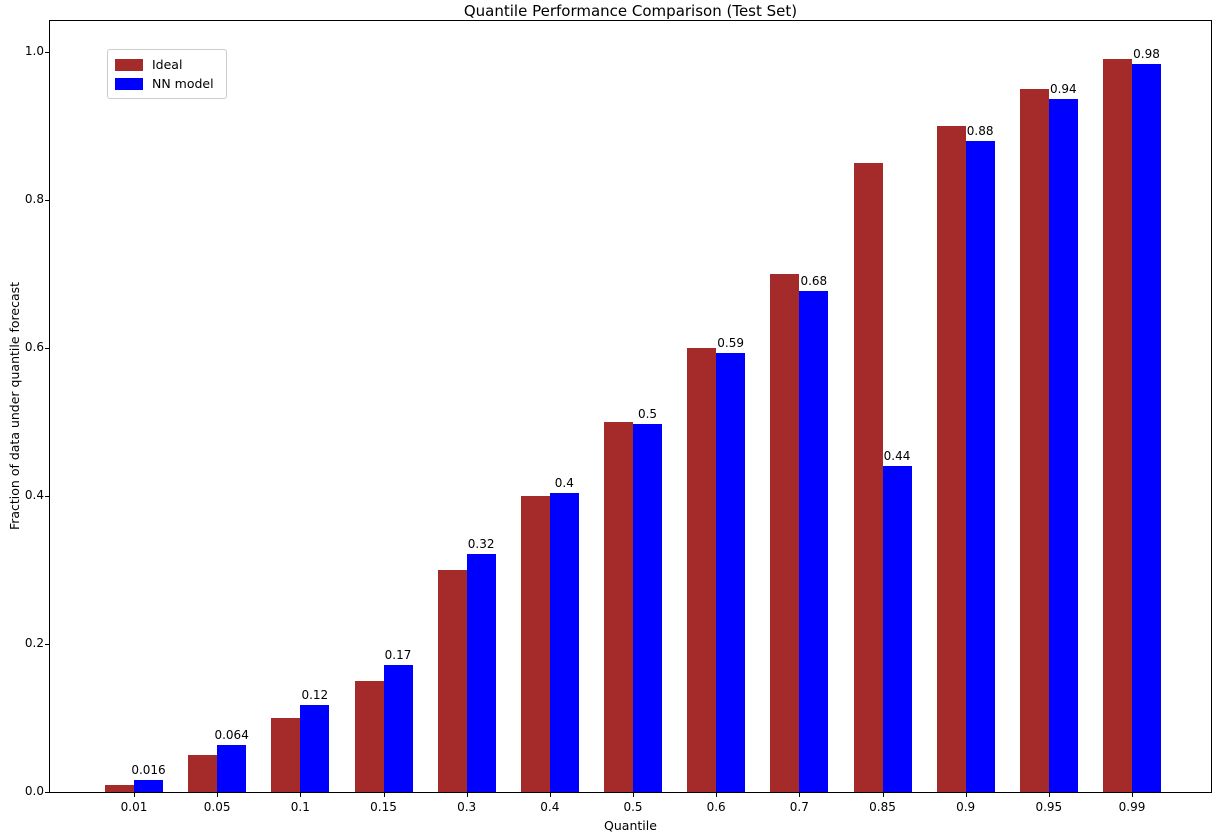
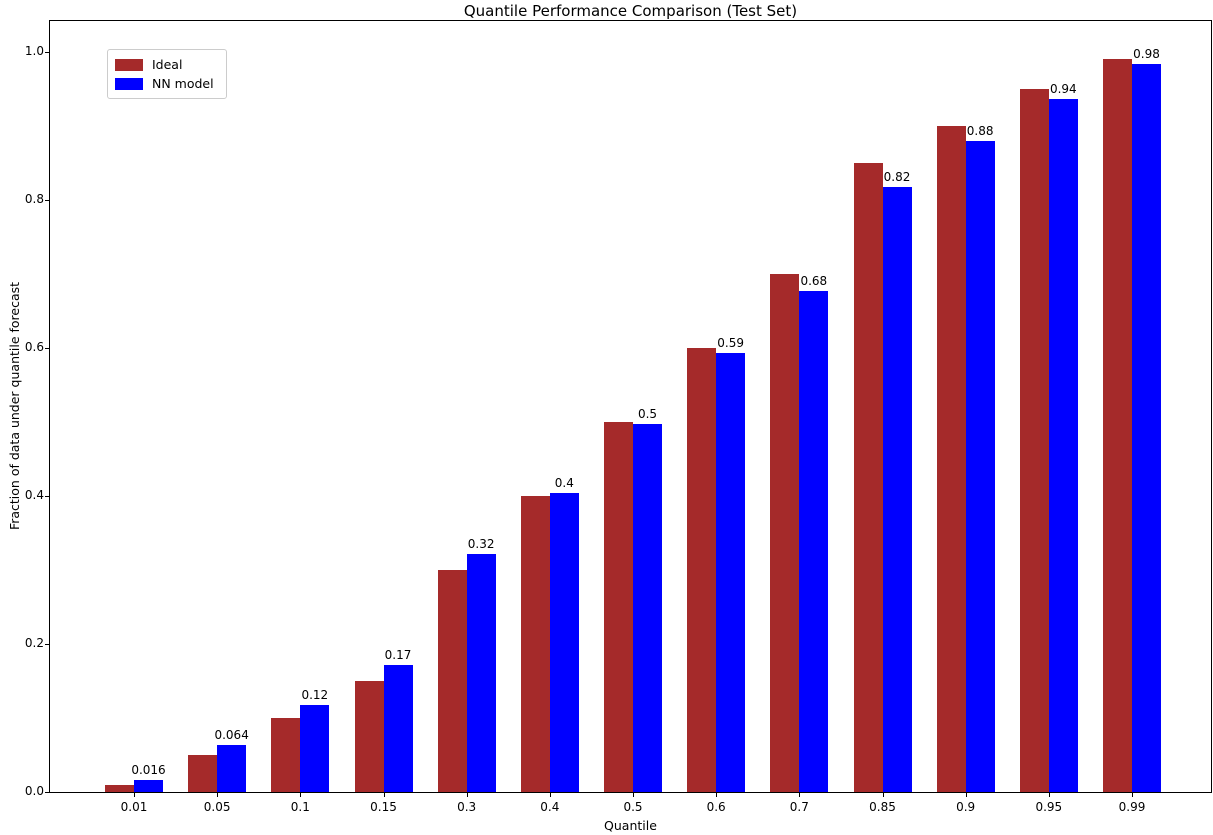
NN model/0.85: 0.44 -> 0.82
